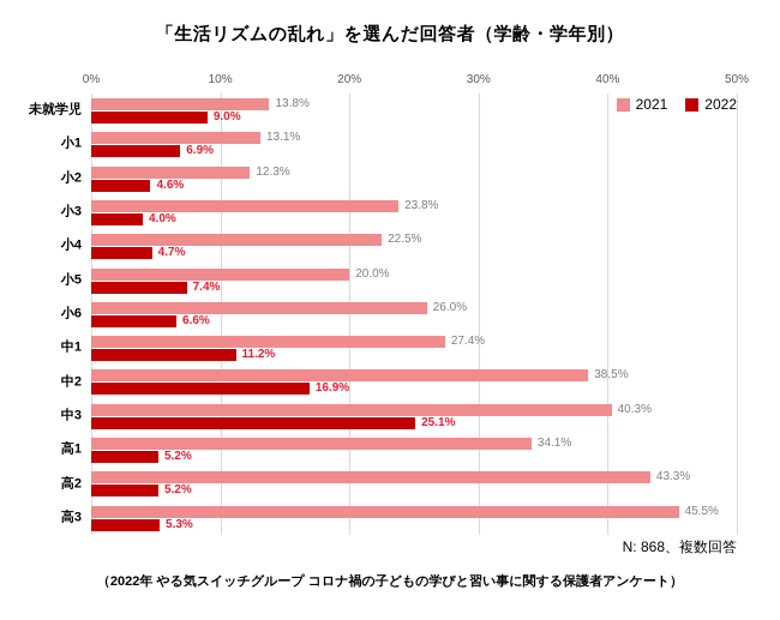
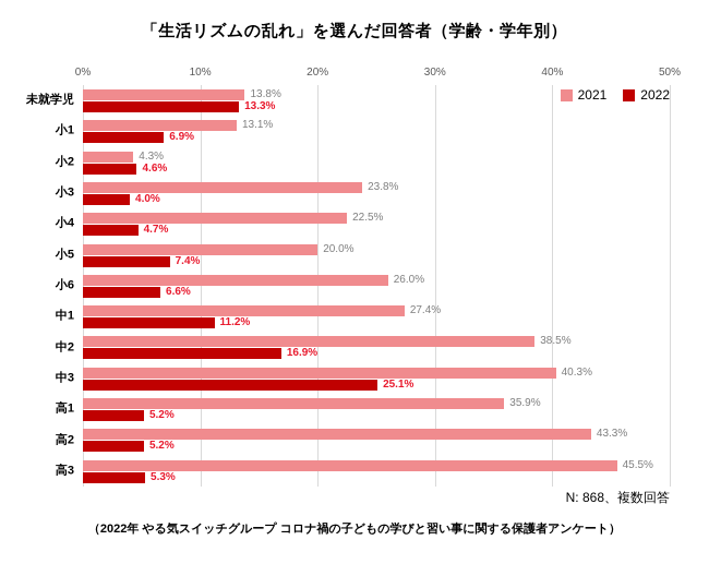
2022/未就学児: 9.0% -> 13.3%
2021/小2: 12.3% -> 4.3%
2021/高1: 34.1% -> 35.9%
